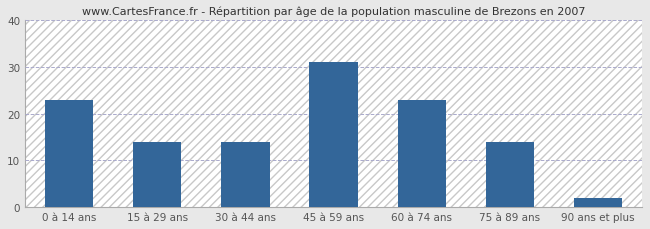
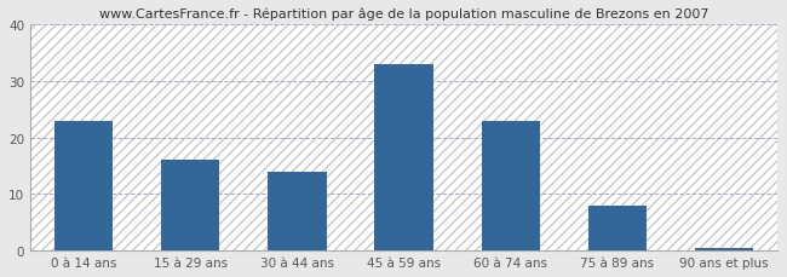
15 à 29 ans: 14.0 -> 16.0
45 à 59 ans: 31.0 -> 33.0
75 à 89 ans: 14.0 -> 8.0
90 ans et plus: 2.0 -> 0.4
